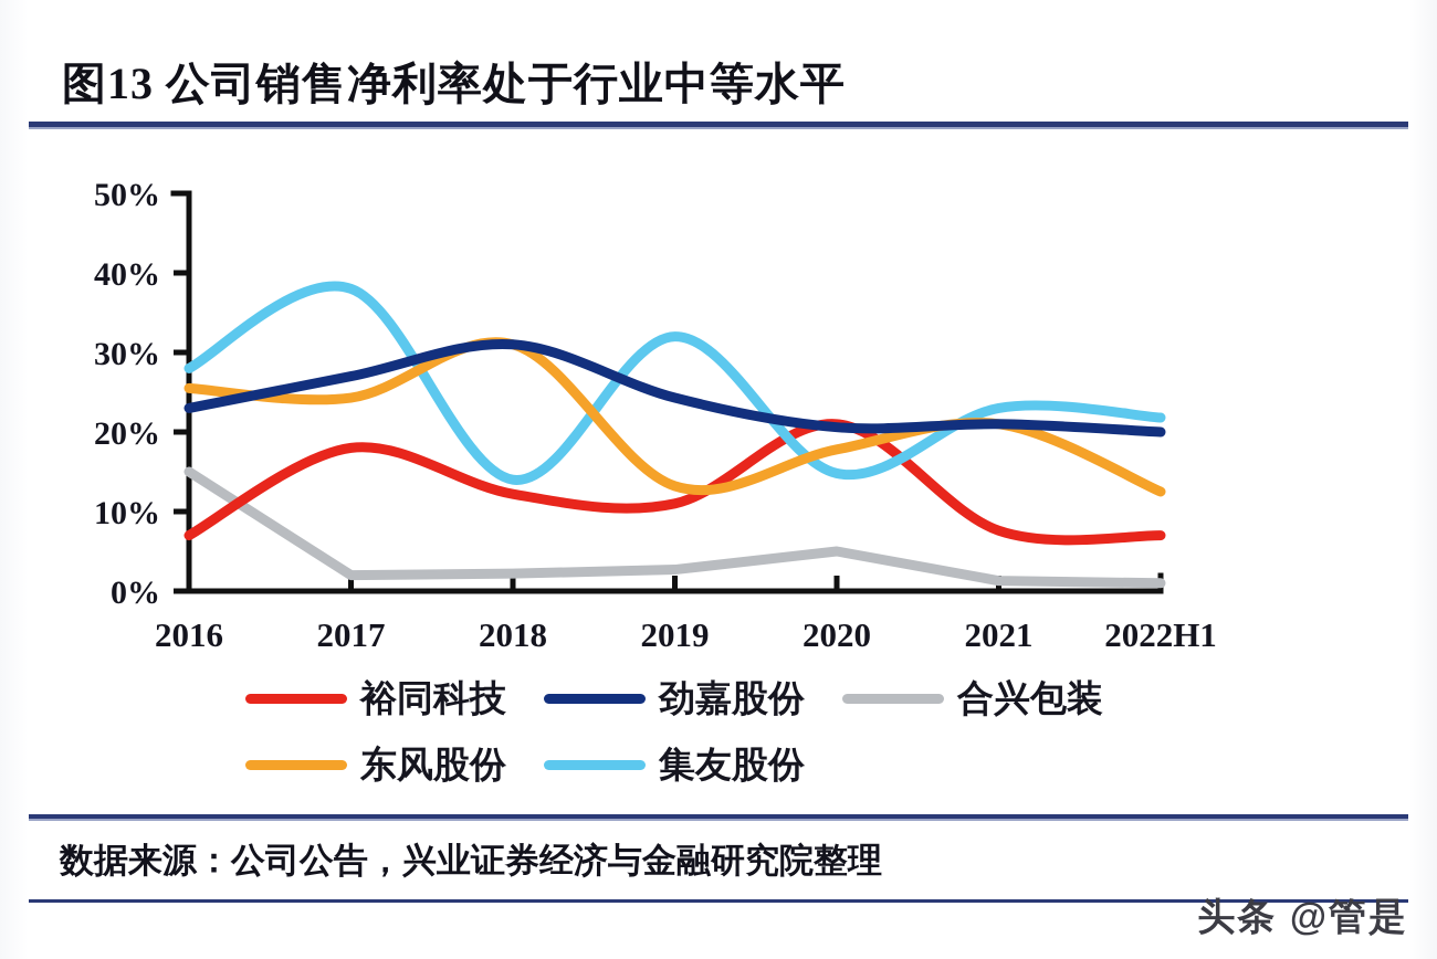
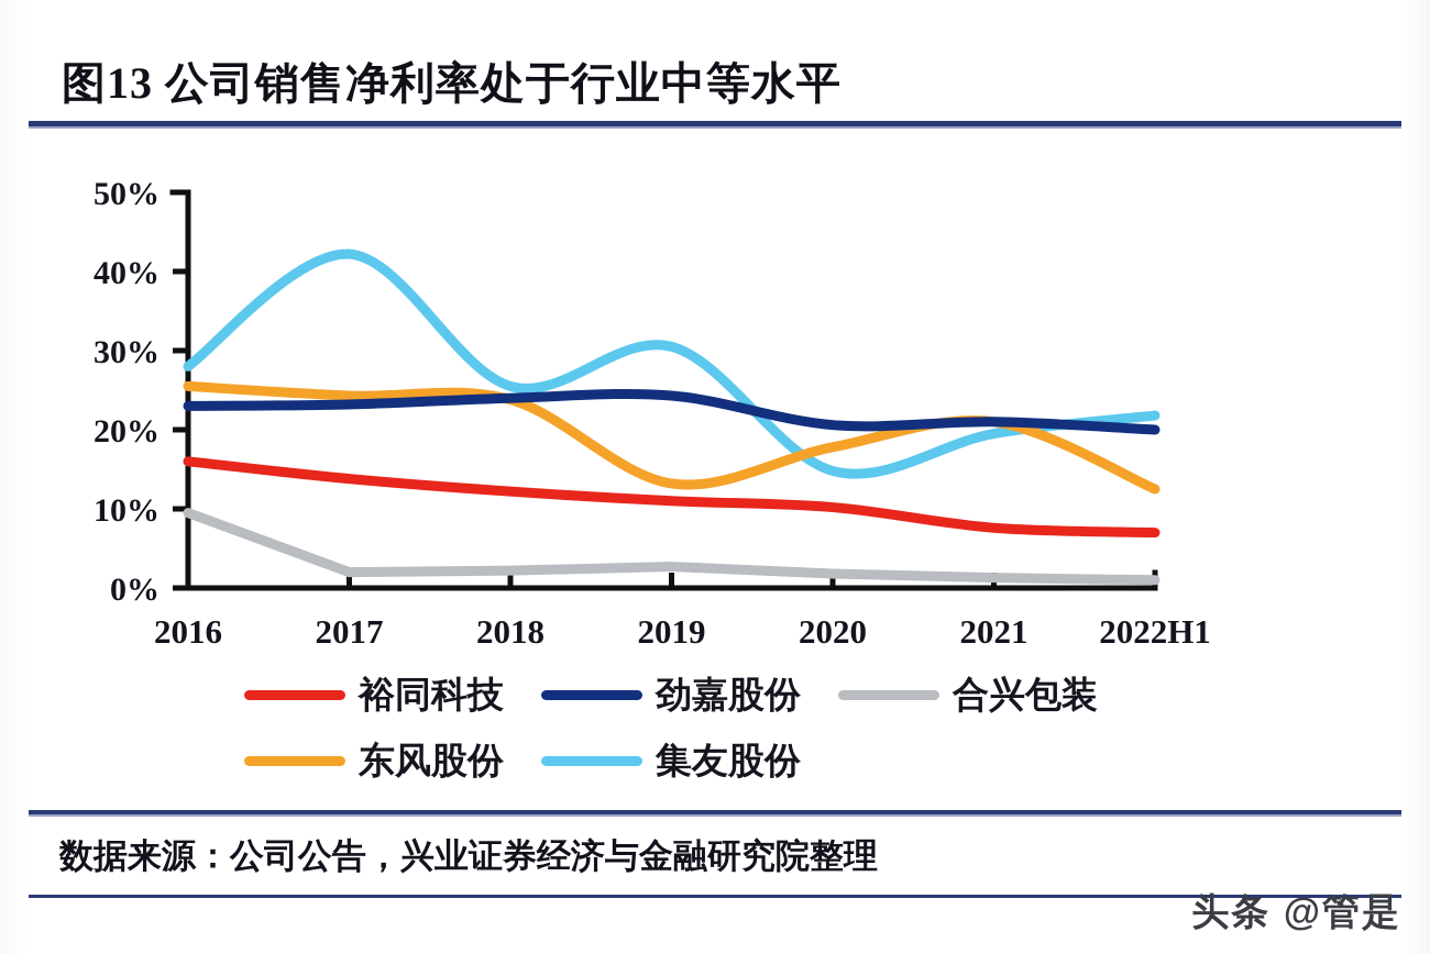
裕同科技/2016: 7% -> 16%
合兴包装/2016: 15% -> 10%
裕同科技/2017: 18% -> 14%
劲嘉股份/2017: 27% -> 23%
集友股份/2017: 38% -> 42%
劲嘉股份/2018: 31% -> 24%
东风股份/2018: 31% -> 24%
集友股份/2018: 14% -> 26%
集友股份/2019: 32% -> 30%
裕同科技/2020: 21% -> 10%
合兴包装/2020: 5% -> 2%
集友股份/2021: 23% -> 20%
